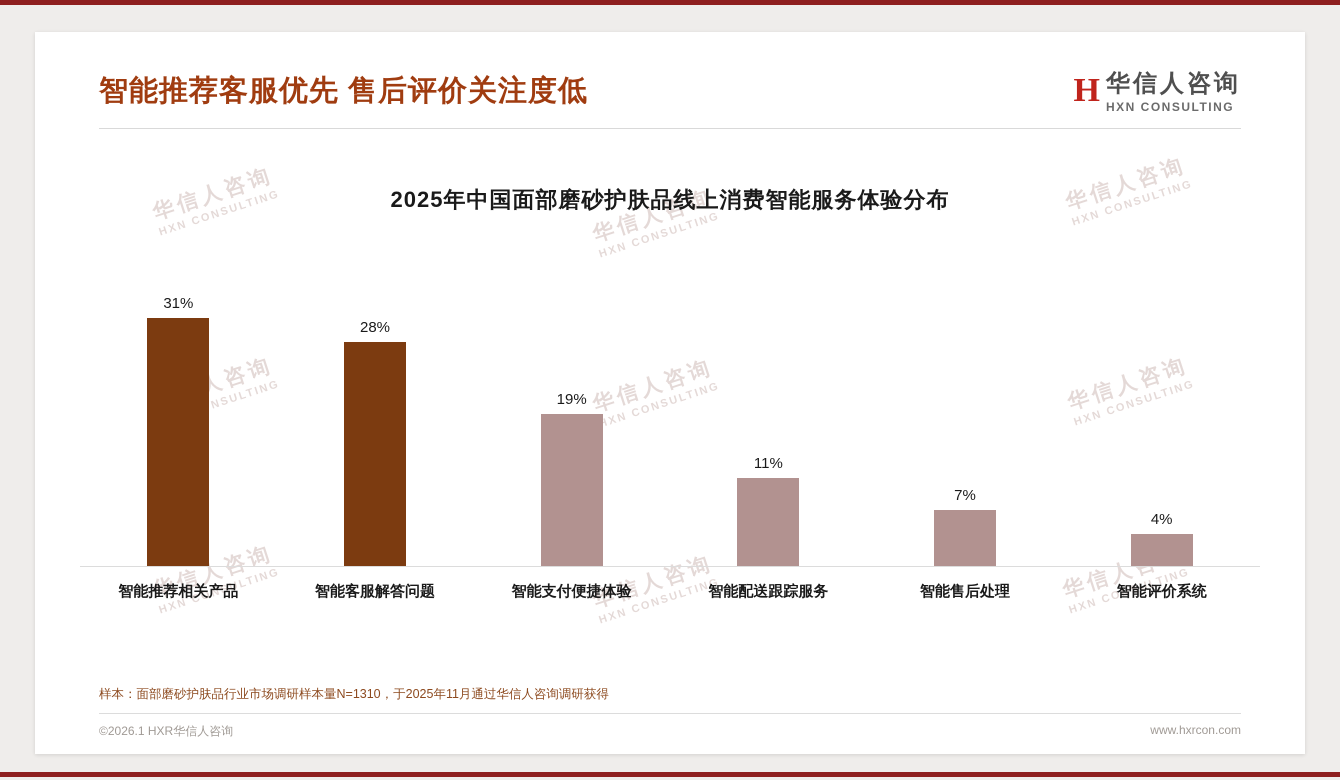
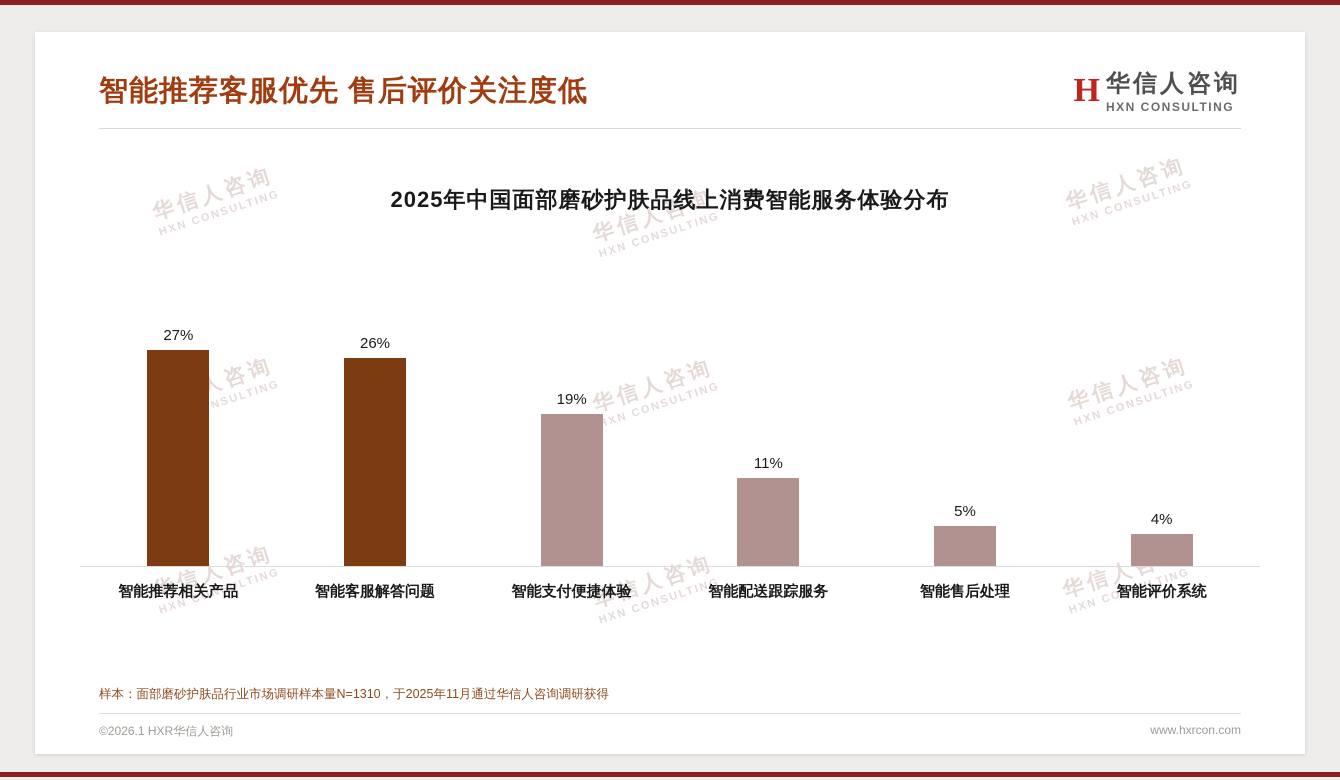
智能推荐相关产品: 31% -> 27%
智能客服解答问题: 28% -> 26%
智能售后处理: 7% -> 5%
